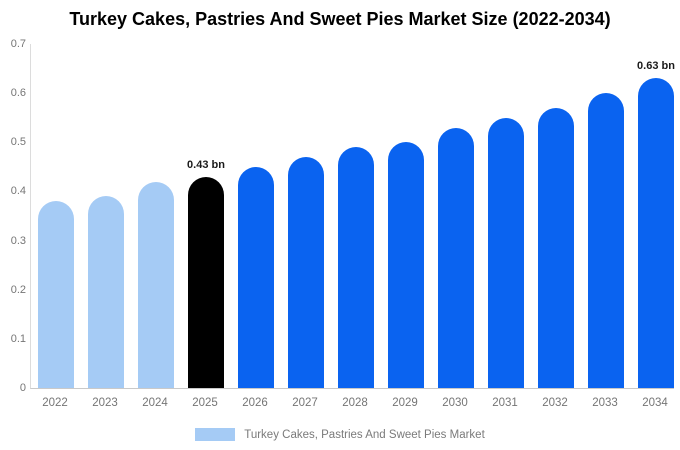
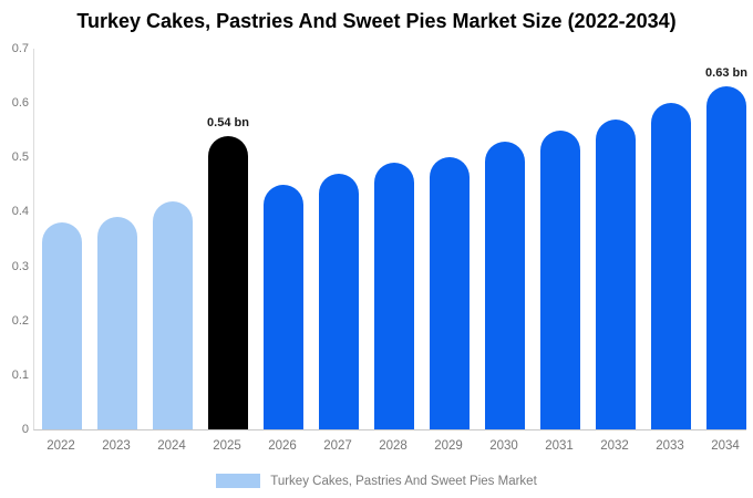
2025: 0.43 -> 0.54
